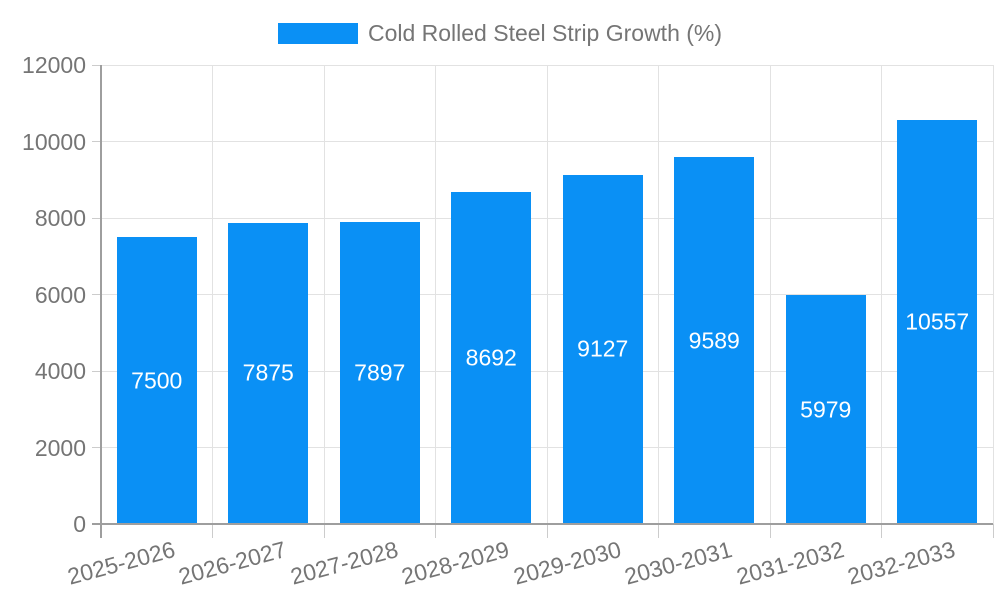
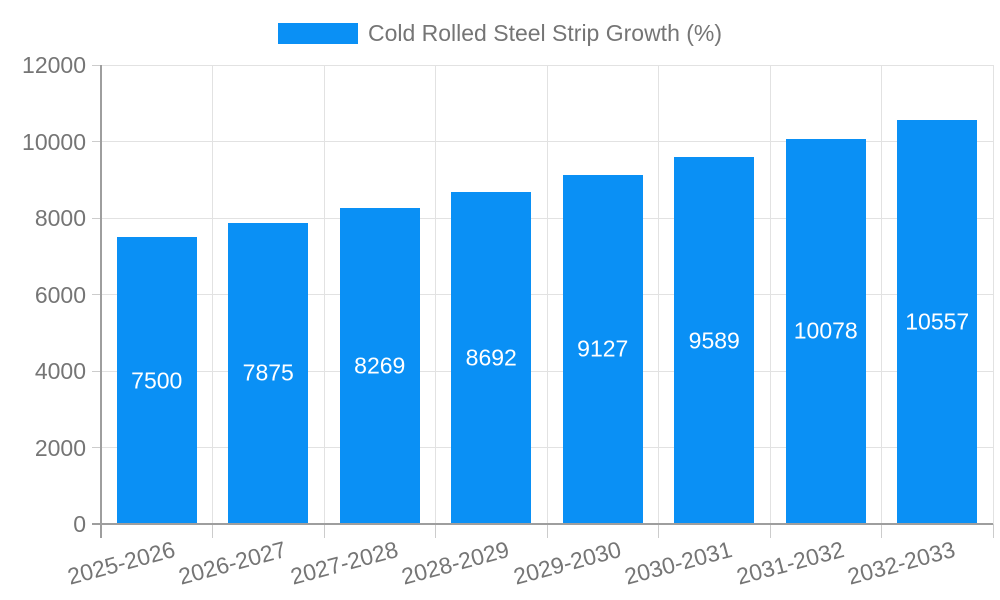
2027-2028: 7897 -> 8269
2031-2032: 5979 -> 10078
